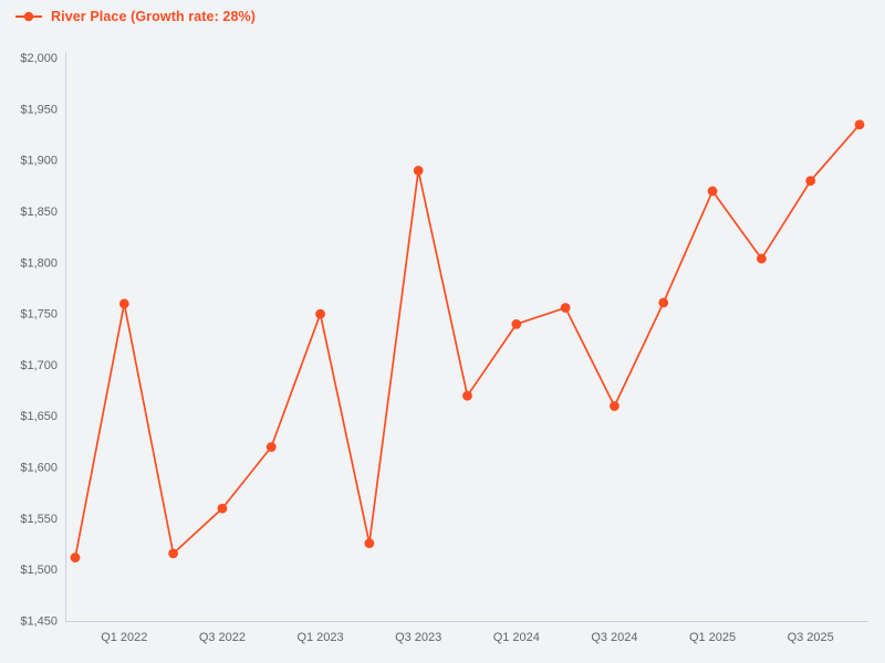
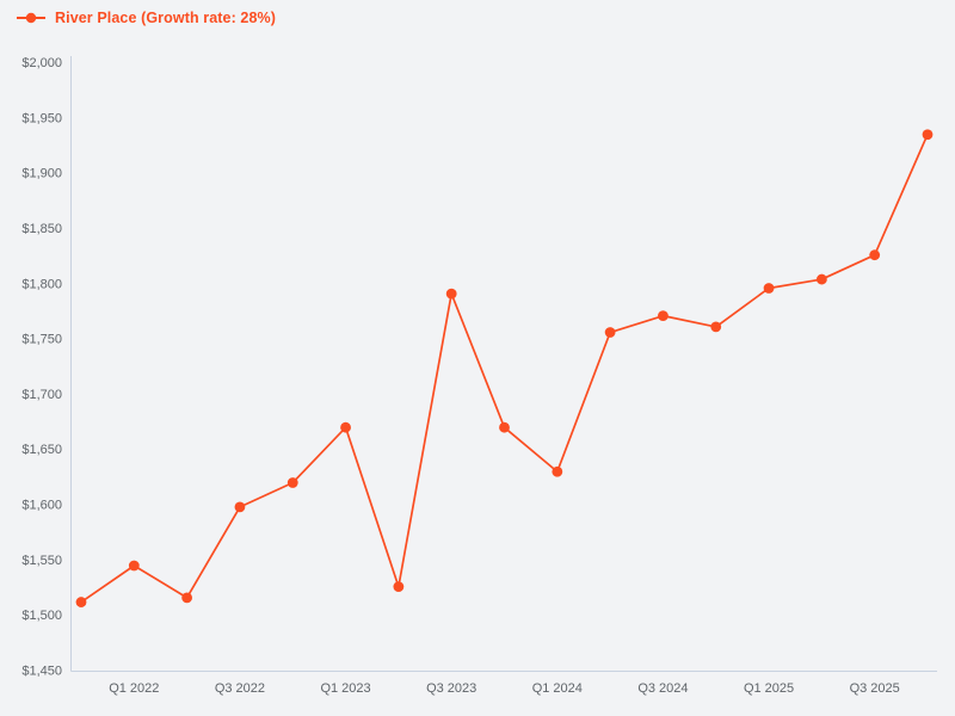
Q1 2022: $1760 -> $1540
Q3 2022: $1560 -> $1600
Q1 2023: $1750 -> $1670
Q3 2023: $1890 -> $1790
Q1 2024: $1740 -> $1630
Q3 2024: $1660 -> $1770
Q1 2025: $1870 -> $1800
Q3 2025: $1880 -> $1830
